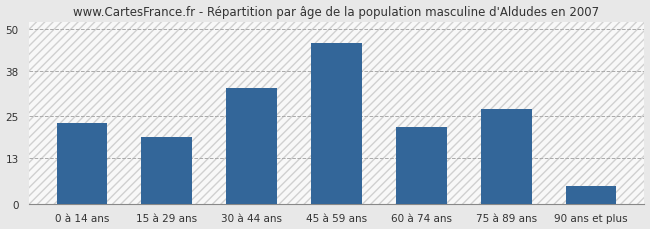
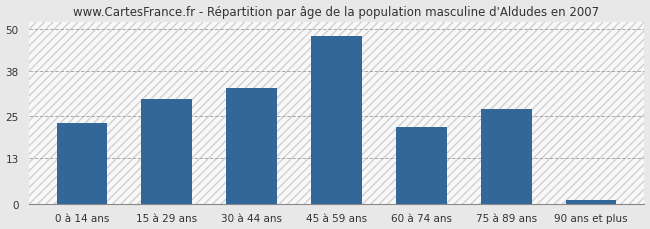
15 à 29 ans: 19 -> 30
45 à 59 ans: 46 -> 48
90 ans et plus: 5 -> 1
